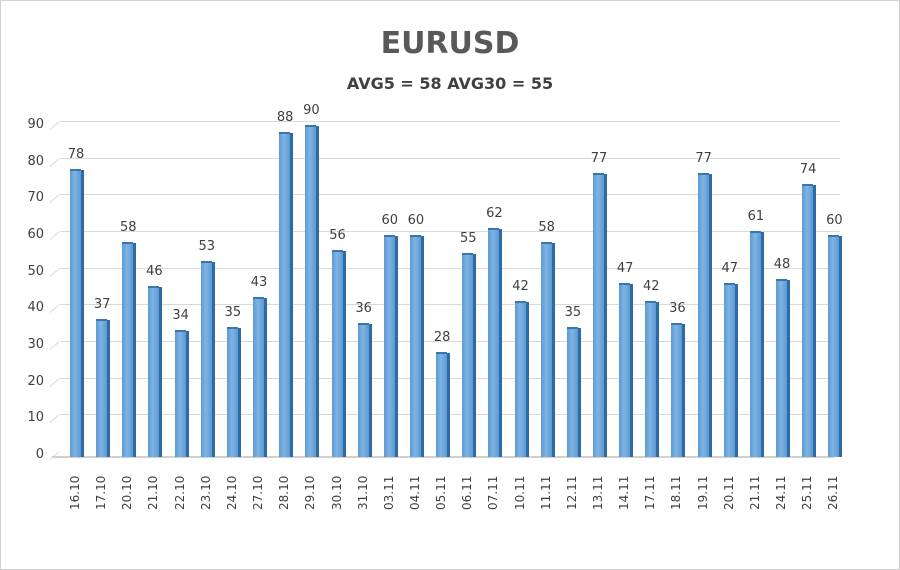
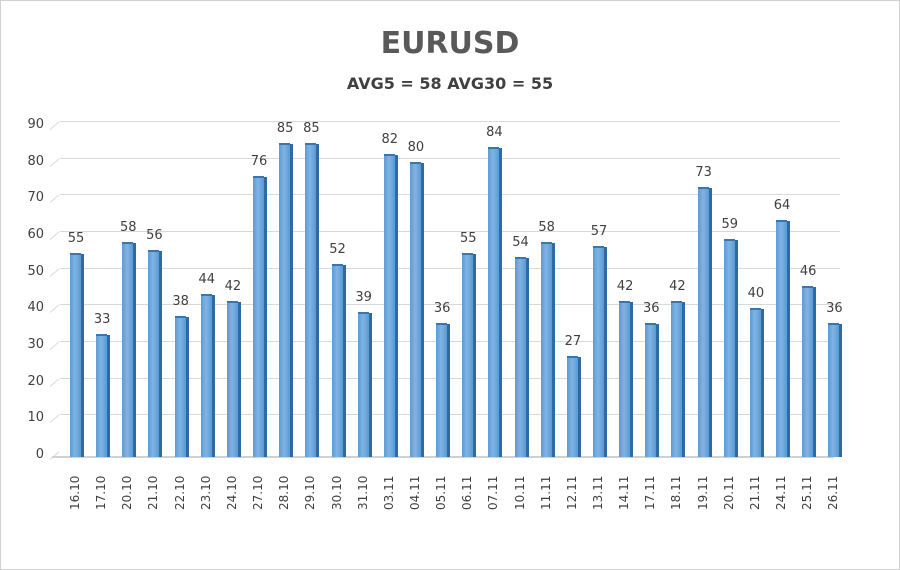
16.10: 78 -> 55
17.10: 37 -> 33
21.10: 46 -> 56
22.10: 34 -> 38
23.10: 53 -> 44
24.10: 35 -> 42
27.10: 43 -> 76
28.10: 88 -> 85
29.10: 90 -> 85
30.10: 56 -> 52
31.10: 36 -> 39
03.11: 60 -> 82
04.11: 60 -> 80
05.11: 28 -> 36
07.11: 62 -> 84
10.11: 42 -> 54
12.11: 35 -> 27
13.11: 77 -> 57
14.11: 47 -> 42
17.11: 42 -> 36
18.11: 36 -> 42
19.11: 77 -> 73
20.11: 47 -> 59
21.11: 61 -> 40
24.11: 48 -> 64
25.11: 74 -> 46
26.11: 60 -> 36
